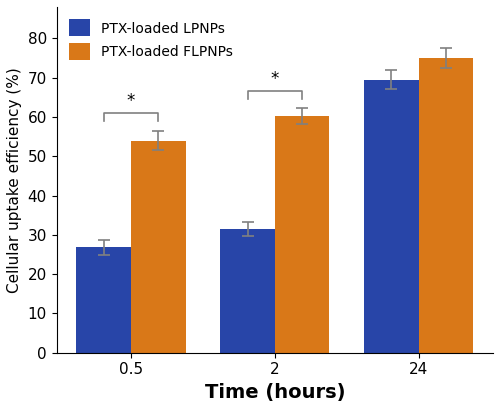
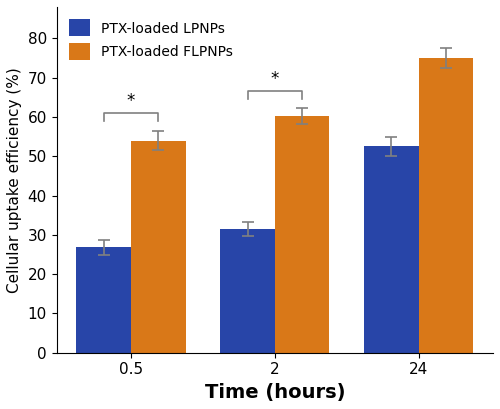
PTX-loaded LPNPs/24: 69.5 -> 52.5
